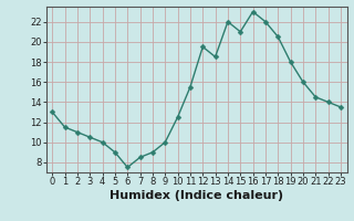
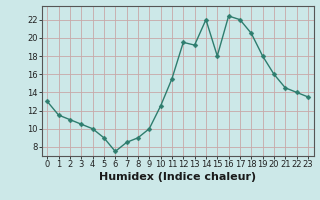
13: 18.5 -> 19.2
15: 21.0 -> 18.0
16: 23.0 -> 22.4
